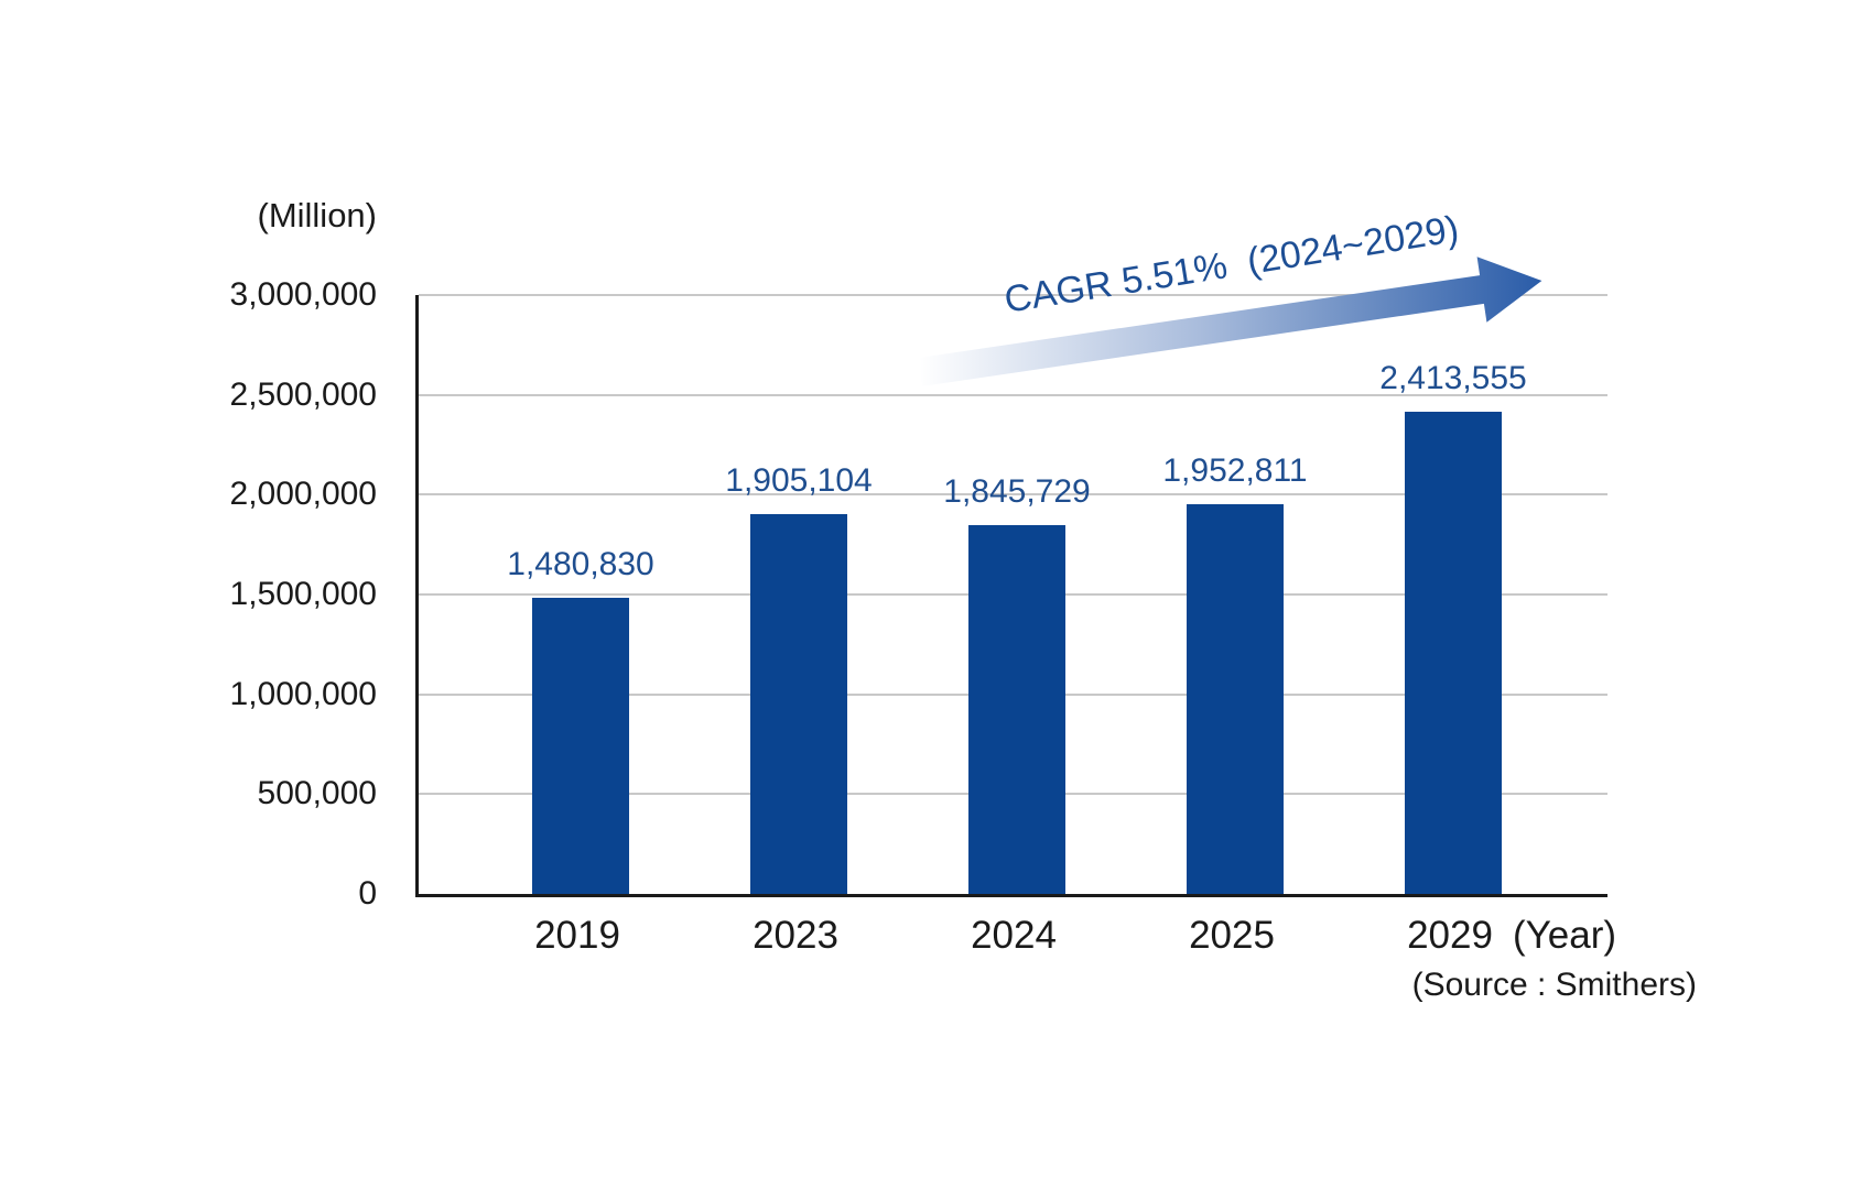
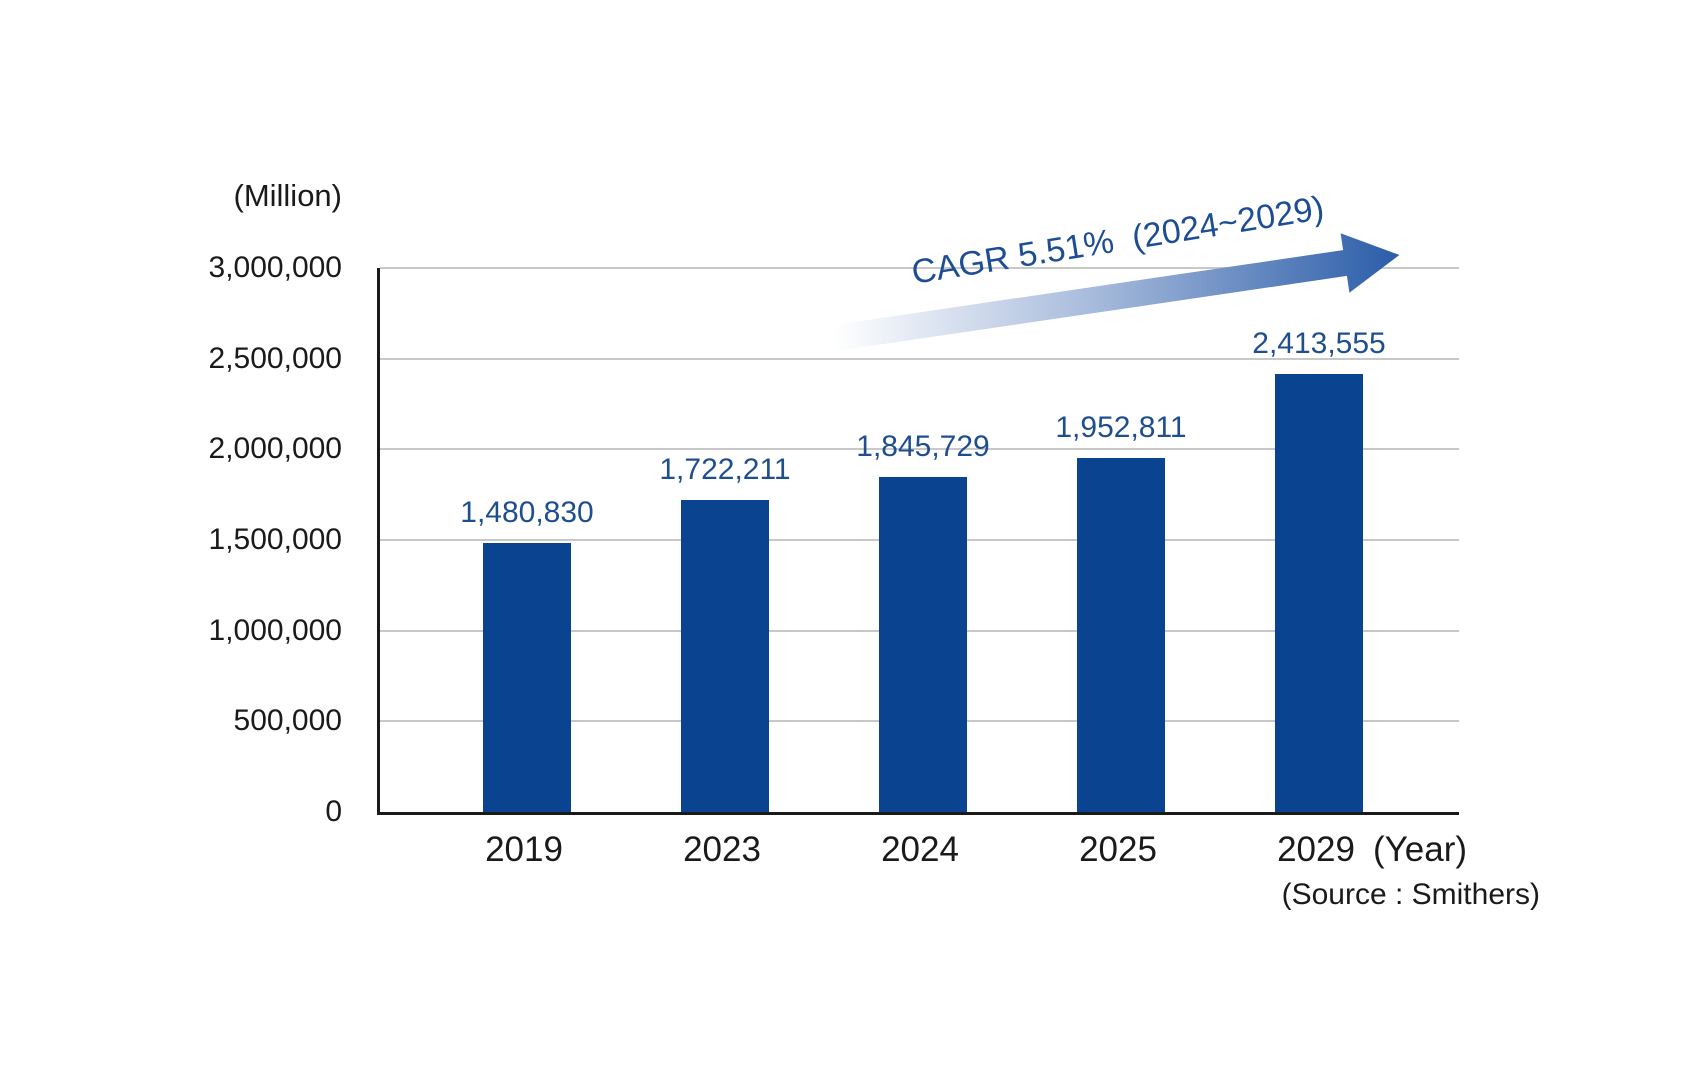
2023: 1,905,104 -> 1,722,211
